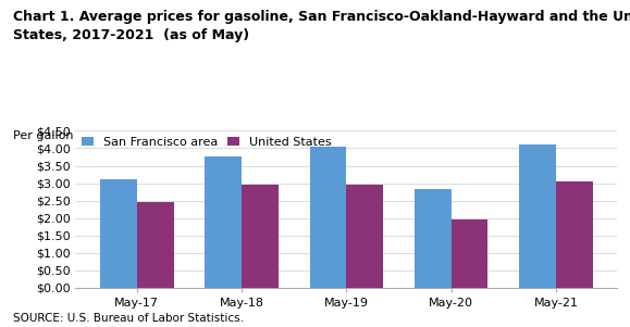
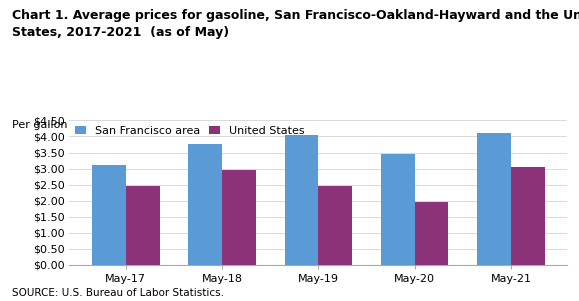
United States/May-19: $2.95 -> $2.45
San Francisco area/May-20: $2.83 -> $3.45
